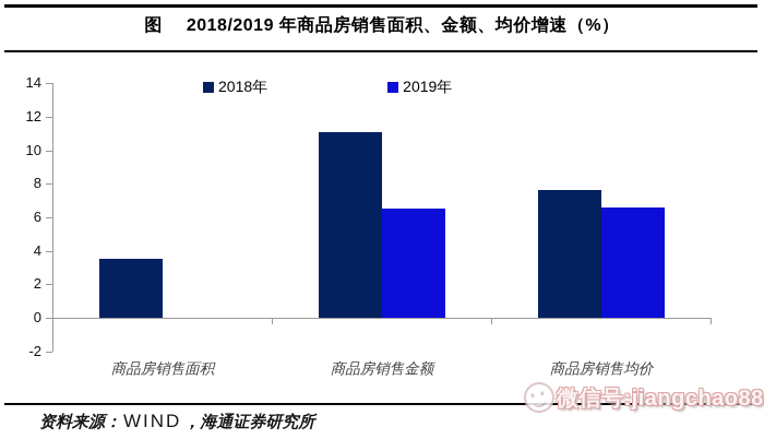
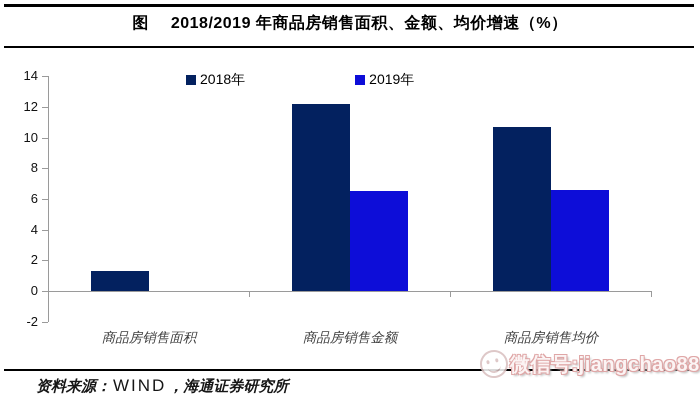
2018年/商品房销售面积: 3.5 -> 1.3
2018年/商品房销售金额: 11.1 -> 12.2
2018年/商品房销售均价: 7.6 -> 10.7
